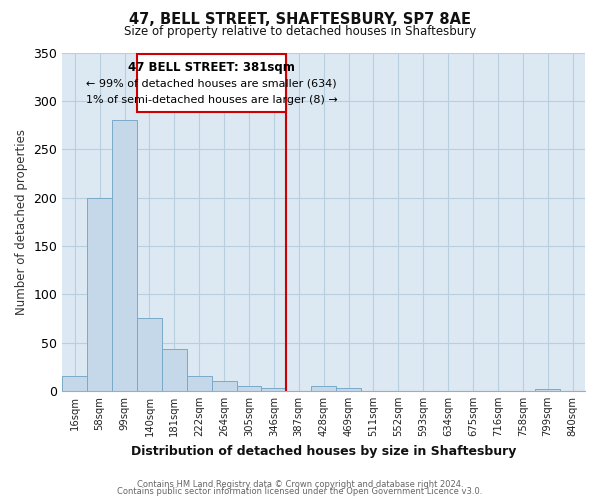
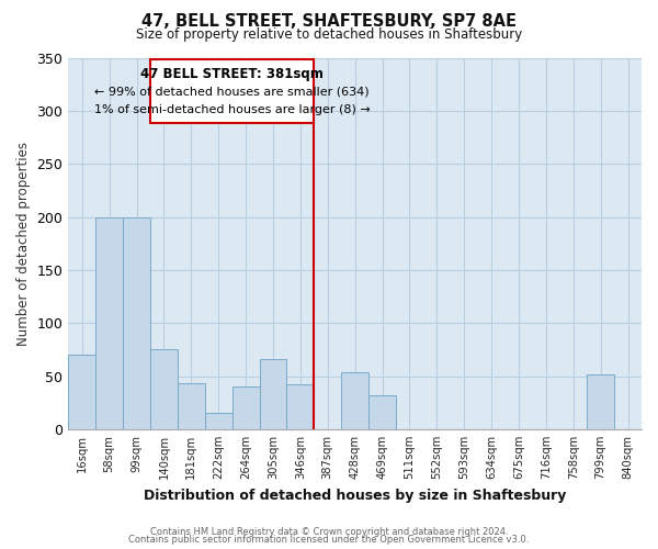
16sqm: 15 -> 70
99sqm: 280 -> 200
264sqm: 10 -> 40
305sqm: 5 -> 66
346sqm: 3 -> 42
428sqm: 5 -> 54
469sqm: 3 -> 32
799sqm: 2 -> 52
